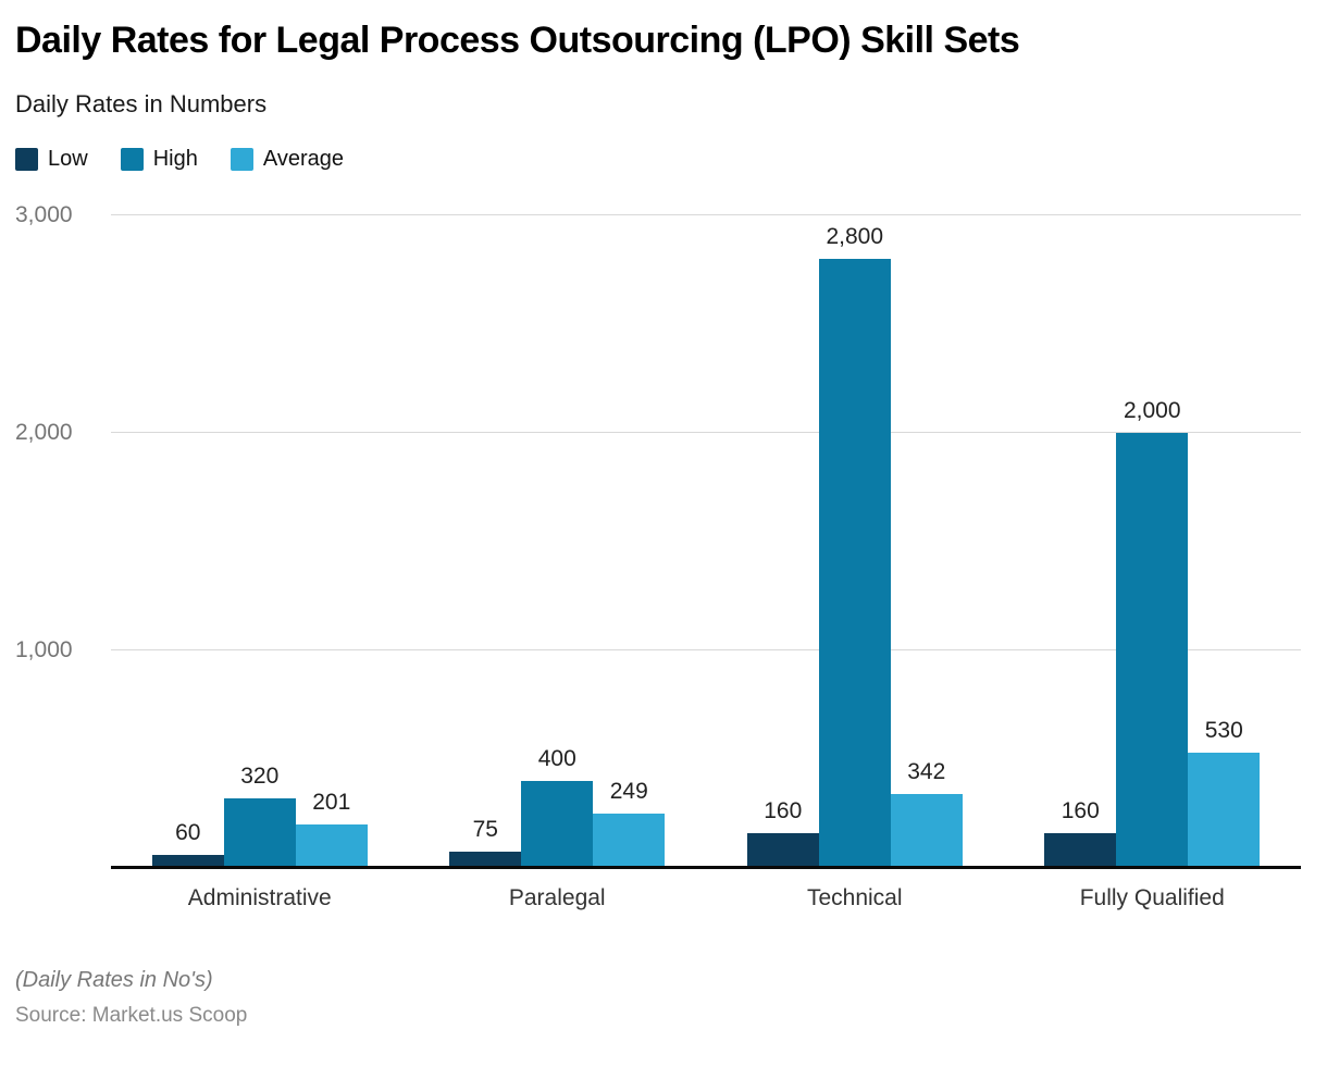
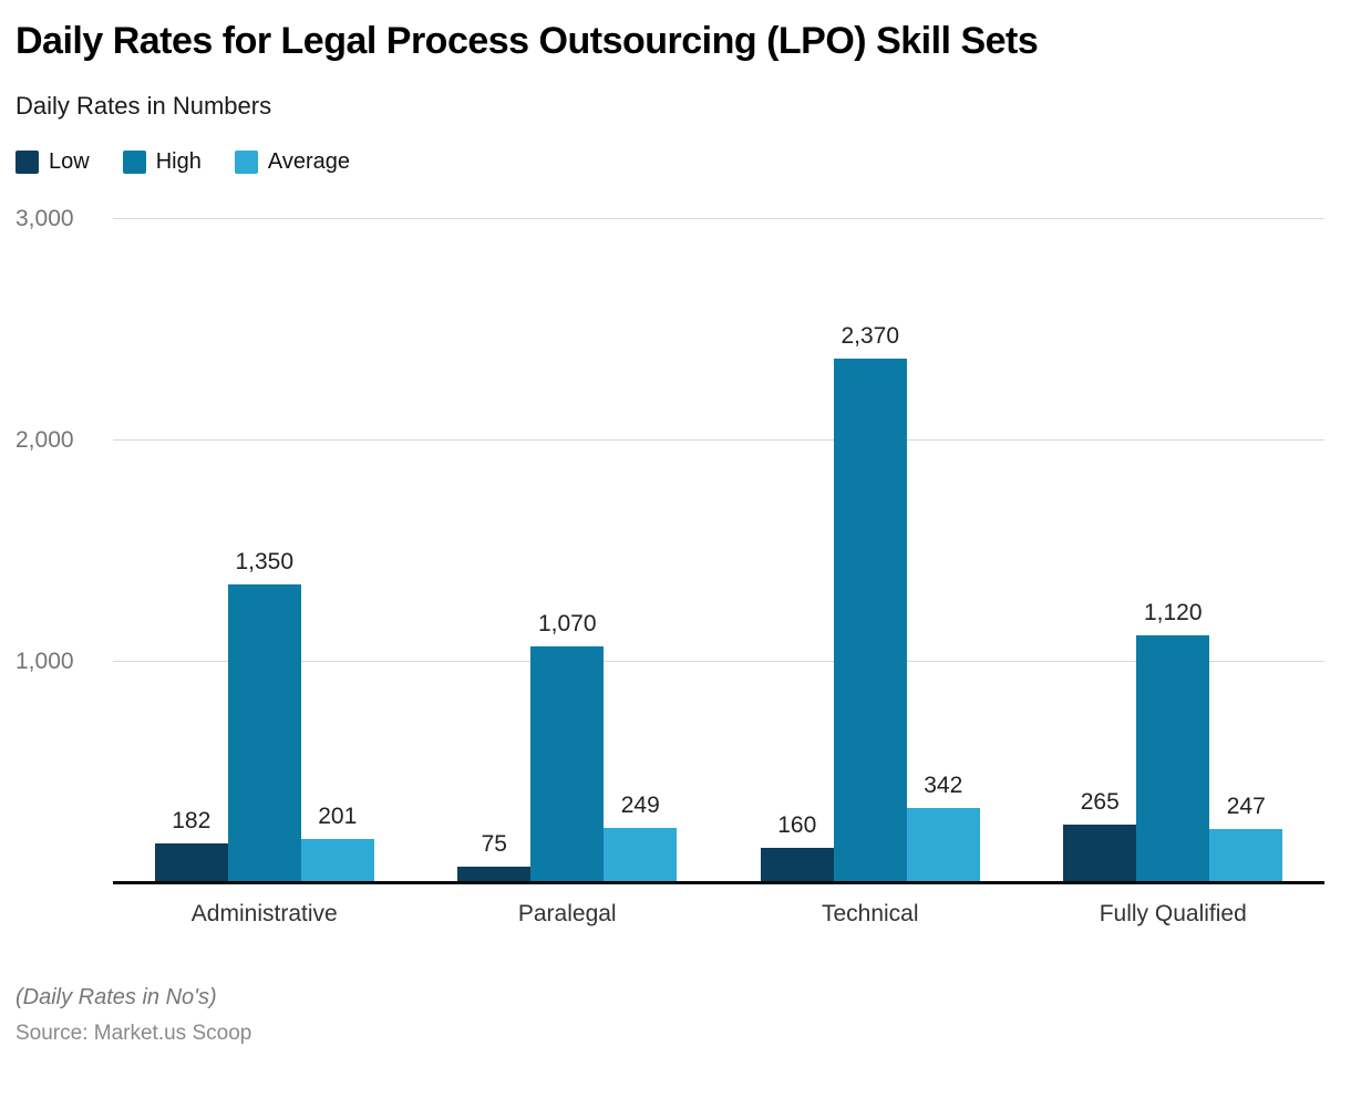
Low/Administrative: 60 -> 182
High/Administrative: 320 -> 1,350
High/Paralegal: 400 -> 1,070
High/Technical: 2,800 -> 2,370
Low/Fully Qualified: 160 -> 265
High/Fully Qualified: 2,000 -> 1,120
Average/Fully Qualified: 530 -> 247
